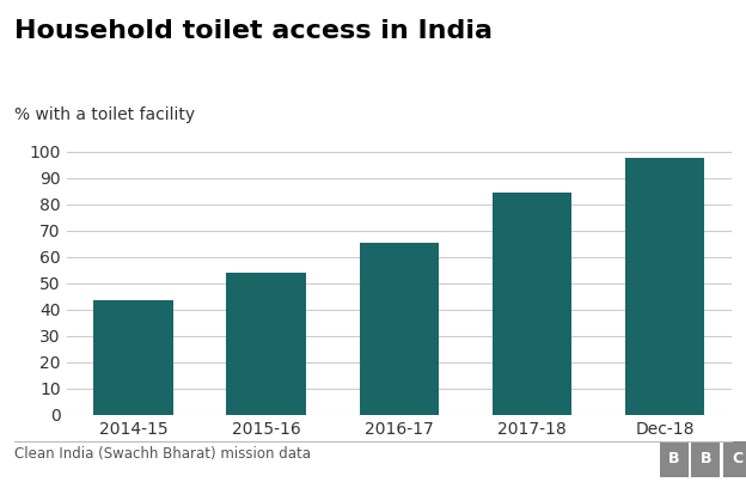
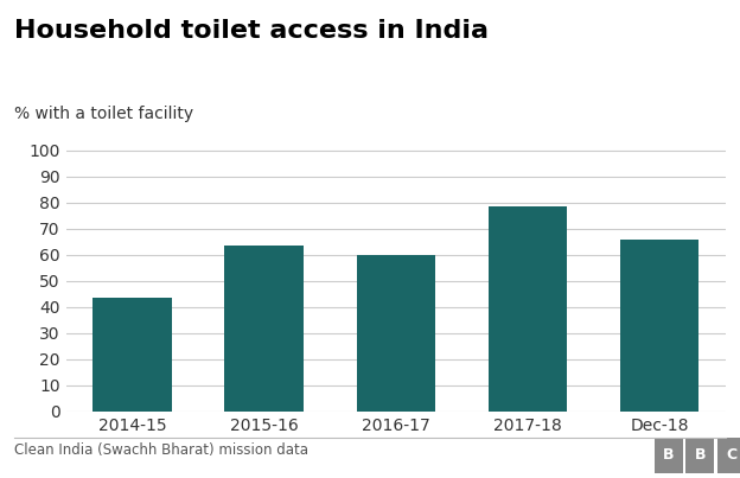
2015-16: 54.0 -> 63.5
2016-17: 65.5 -> 60.0
2017-18: 84.5 -> 78.5
Dec-18: 97.5 -> 66.0
